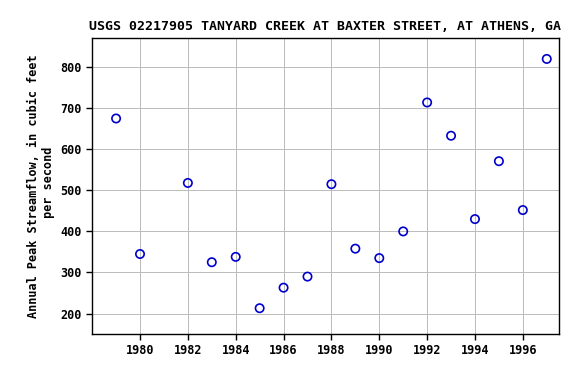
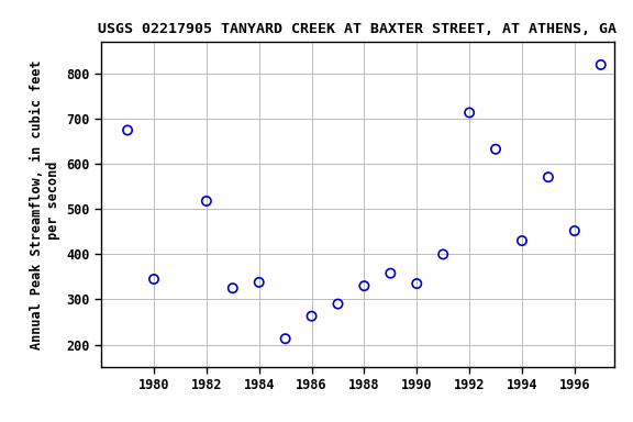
1988: 515 -> 330
